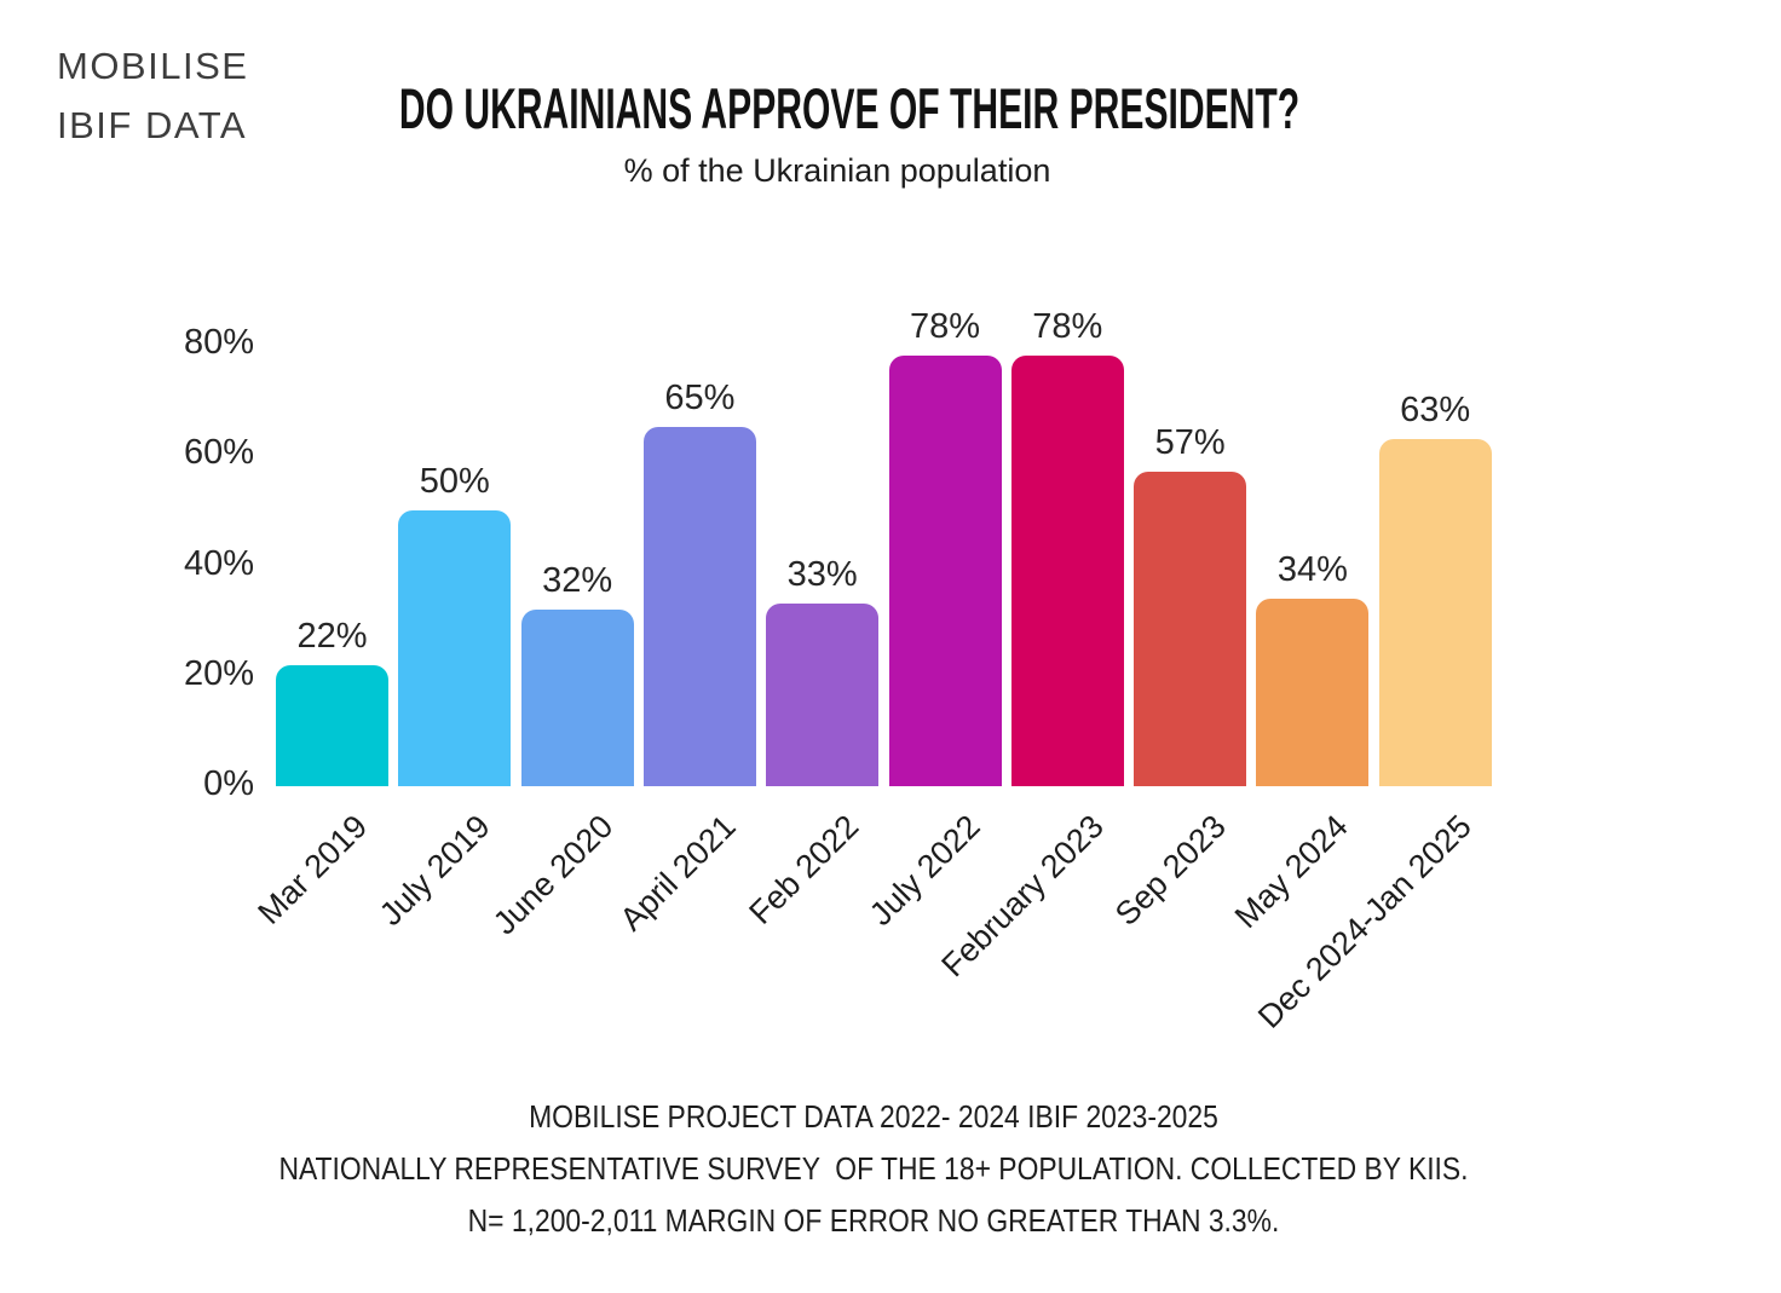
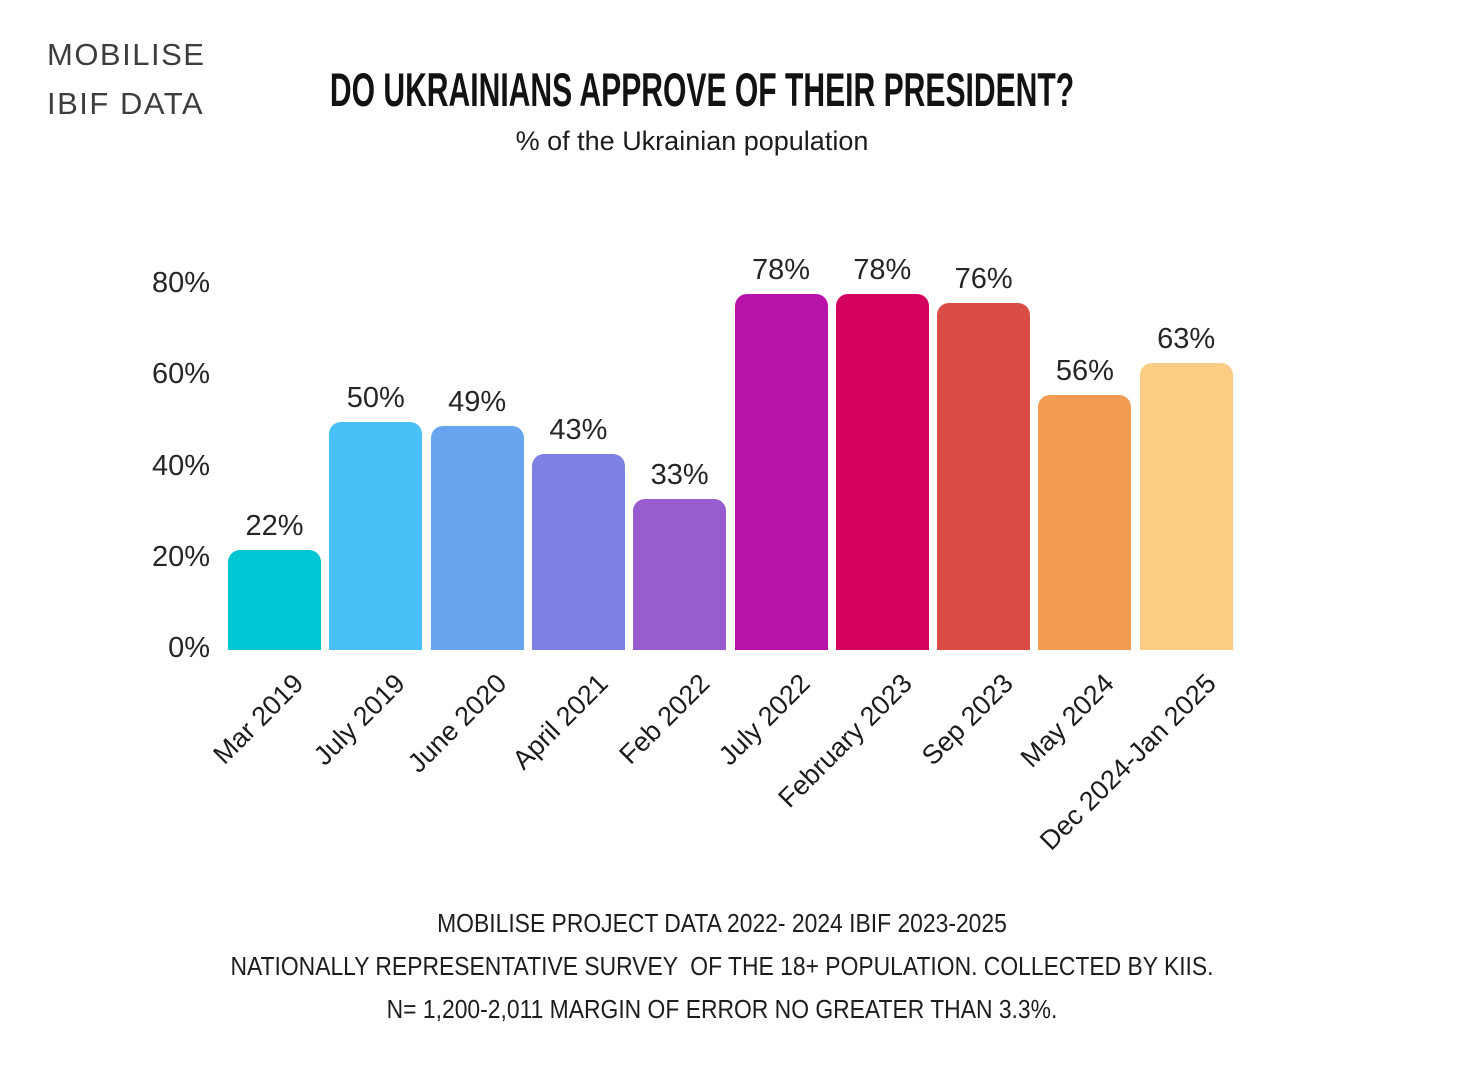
June 2020: 32% -> 49%
April 2021: 65% -> 43%
Sep 2023: 57% -> 76%
May 2024: 34% -> 56%
